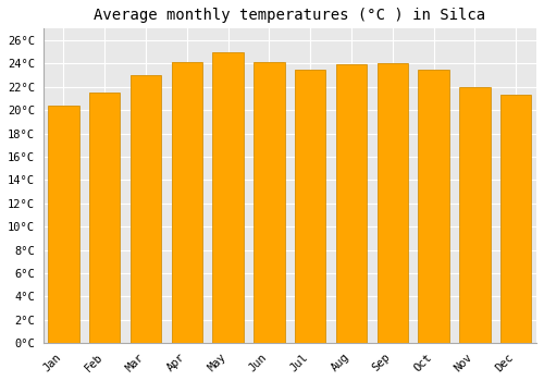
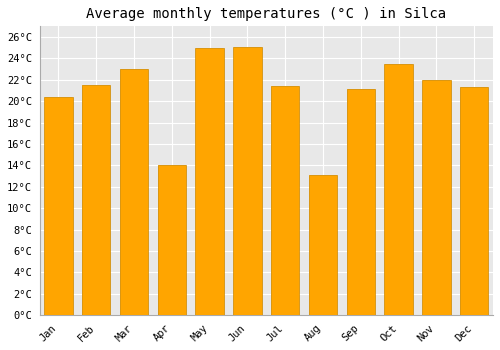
Apr: 24.1°C -> 14.0°C
Jun: 24.1°C -> 25.1°C
Jul: 23.5°C -> 21.4°C
Aug: 23.9°C -> 13.1°C
Sep: 24.0°C -> 21.1°C
